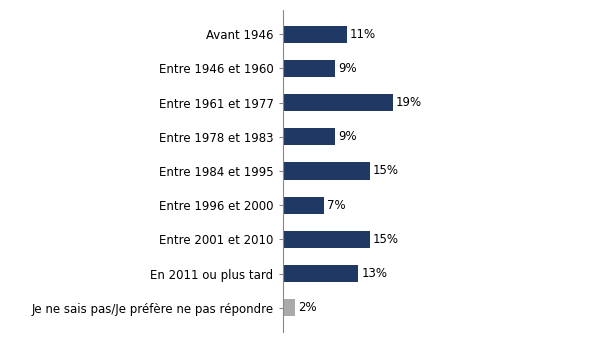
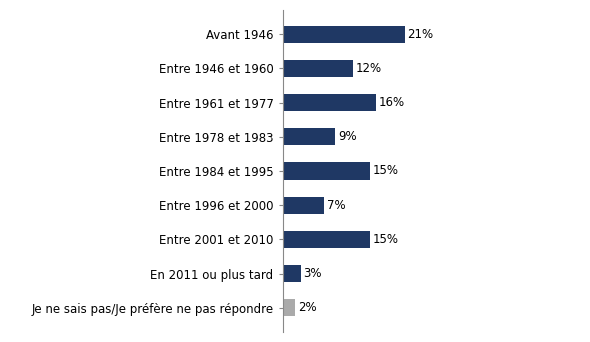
Avant 1946: 11% -> 21%
Entre 1946 et 1960: 9% -> 12%
Entre 1961 et 1977: 19% -> 16%
En 2011 ou plus tard: 13% -> 3%
